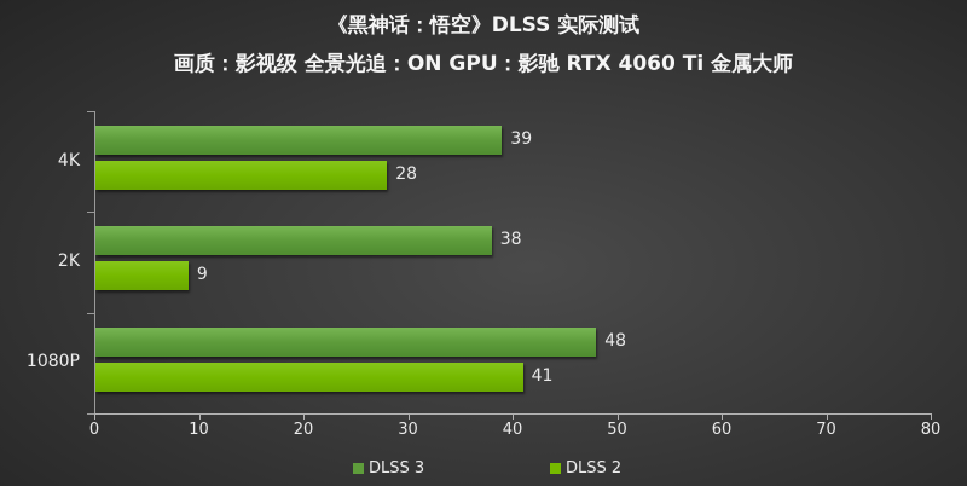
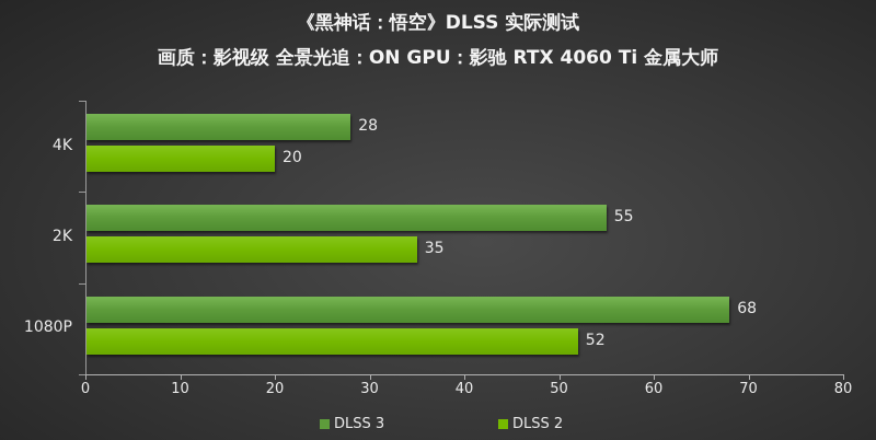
DLSS 3/4K: 39 -> 28
DLSS 2/4K: 28 -> 20
DLSS 3/2K: 38 -> 55
DLSS 2/2K: 9 -> 35
DLSS 3/1080P: 48 -> 68
DLSS 2/1080P: 41 -> 52
